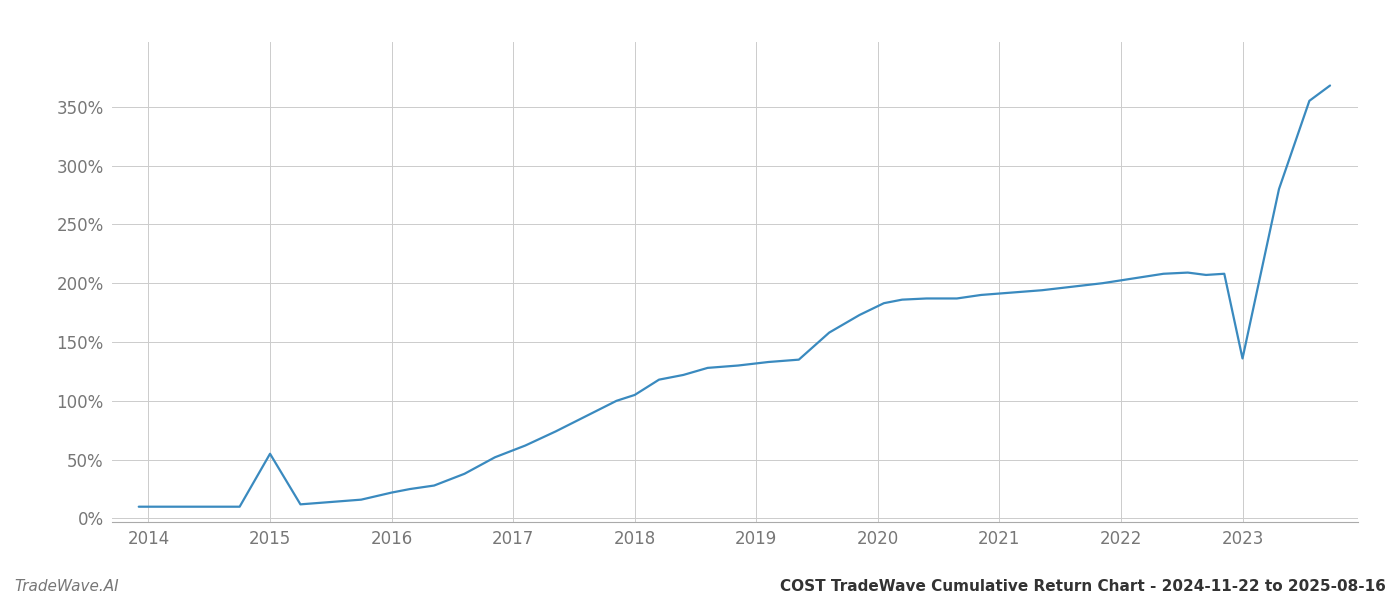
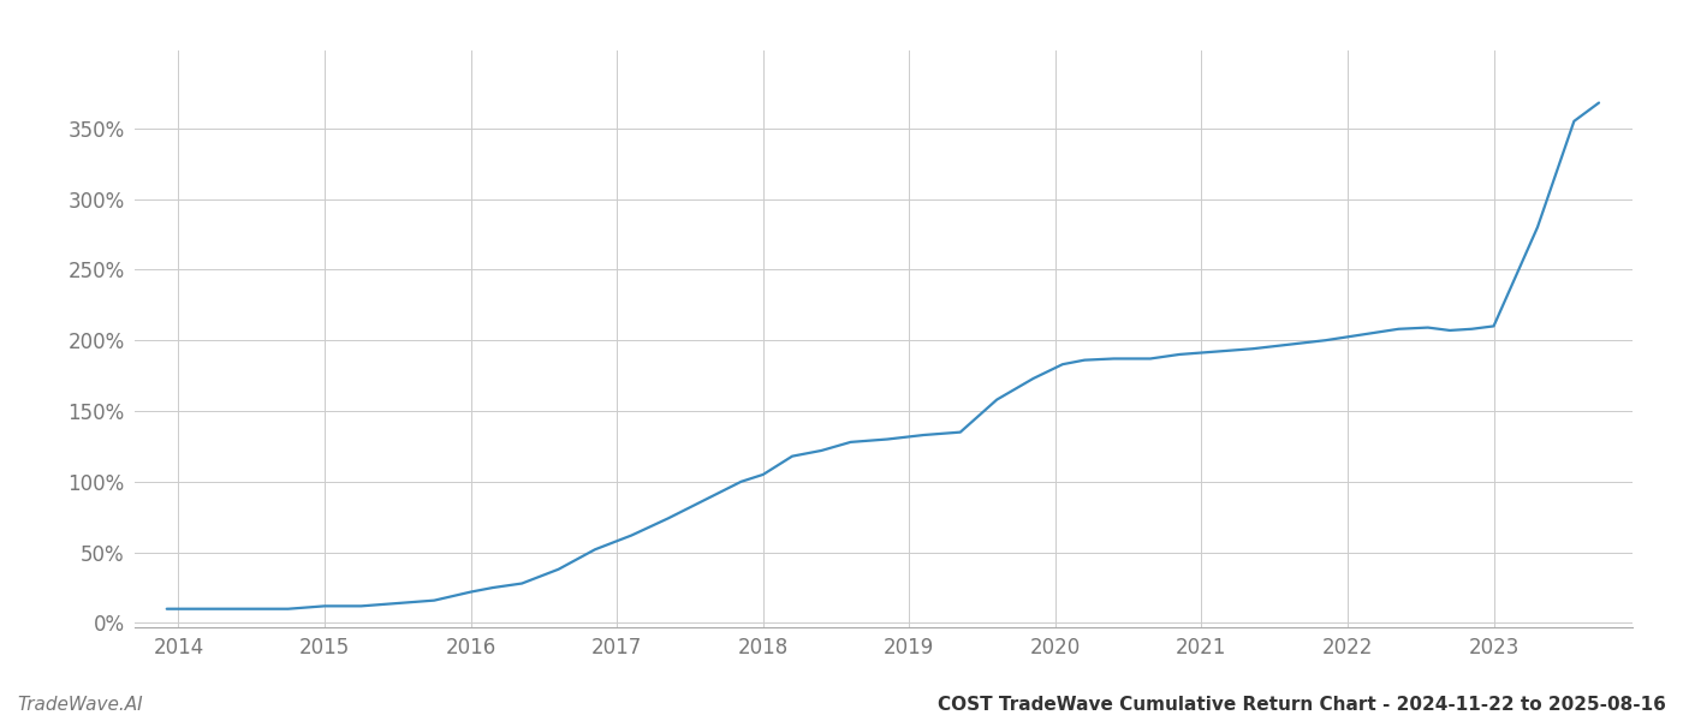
2015: 55% -> 12%
2023: 136% -> 210%
